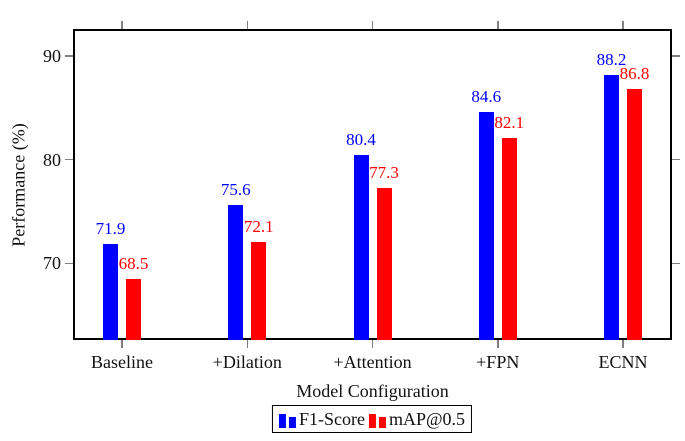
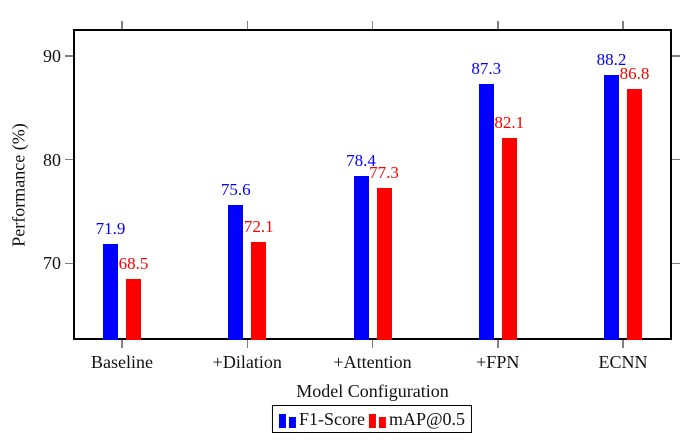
F1-Score/+Attention: 80.4 -> 78.4
F1-Score/+FPN: 84.6 -> 87.3
